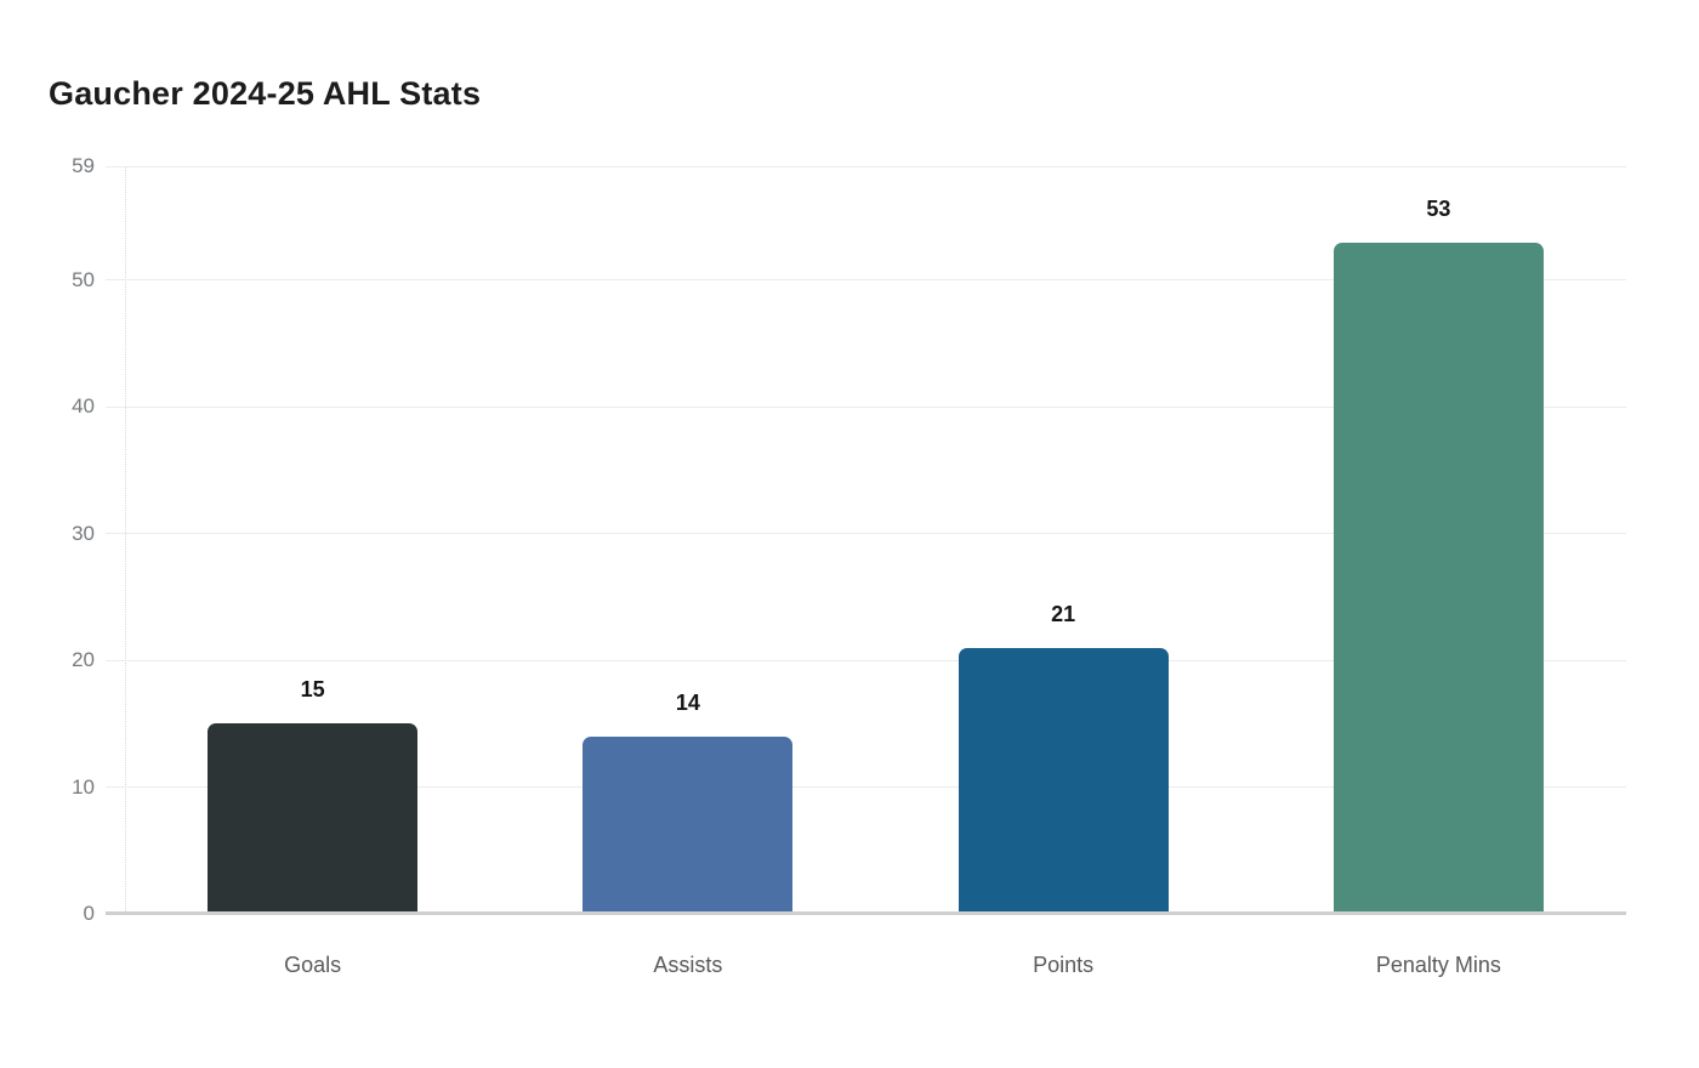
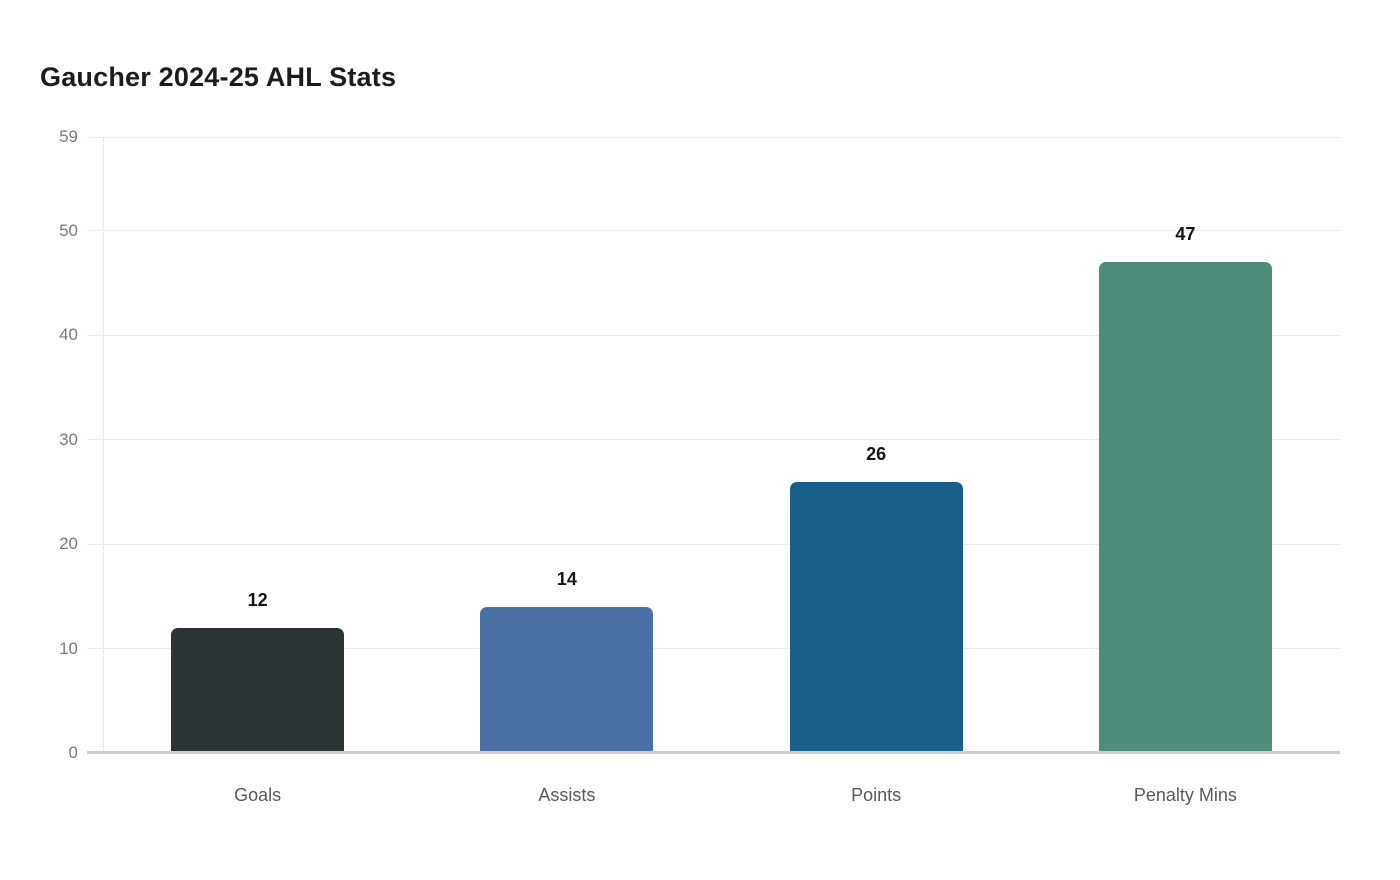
Goals: 15 -> 12
Points: 21 -> 26
Penalty Mins: 53 -> 47
